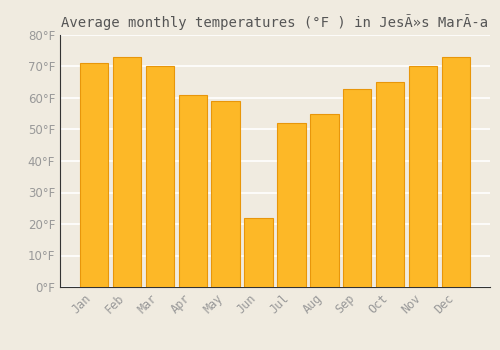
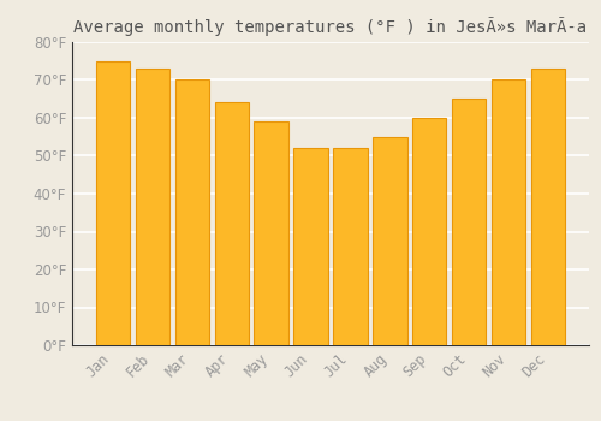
Jan: 71°F -> 75°F
Apr: 61°F -> 64°F
Jun: 22°F -> 52°F
Sep: 63°F -> 60°F
